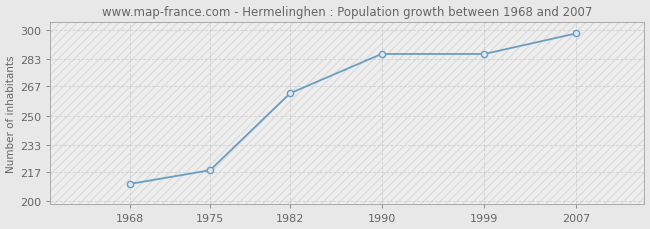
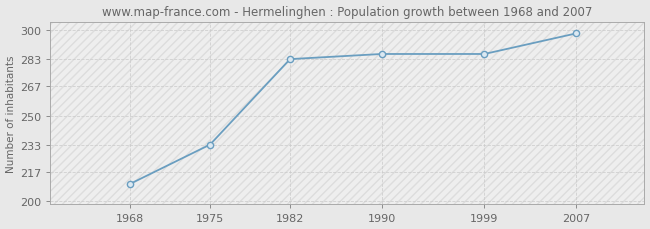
1975: 218 -> 233
1982: 263 -> 283
